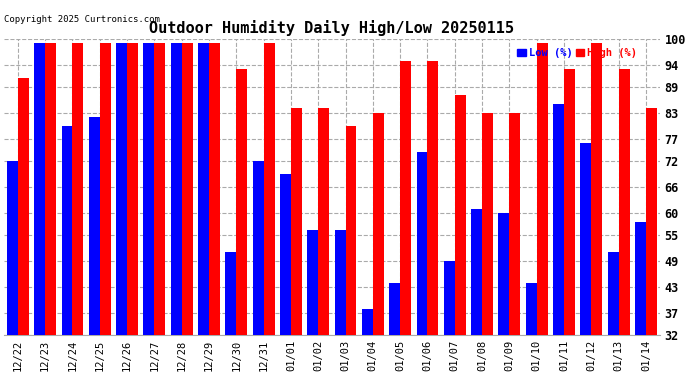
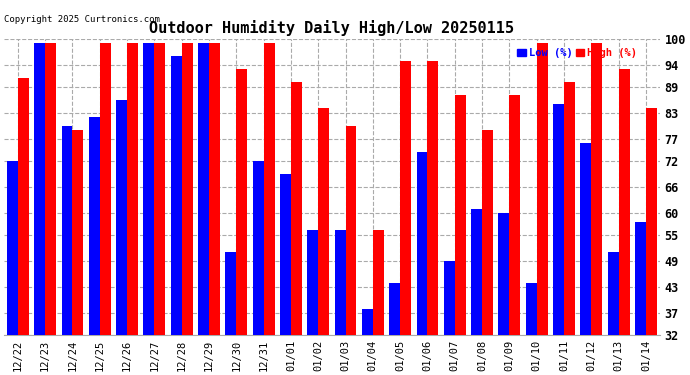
High (%)/12/24: 99 -> 79
Low (%)/12/26: 99 -> 86
Low (%)/12/28: 99 -> 96
High (%)/01/01: 84 -> 90
High (%)/01/04: 83 -> 56
High (%)/01/08: 83 -> 79
High (%)/01/09: 83 -> 87
High (%)/01/11: 93 -> 90
